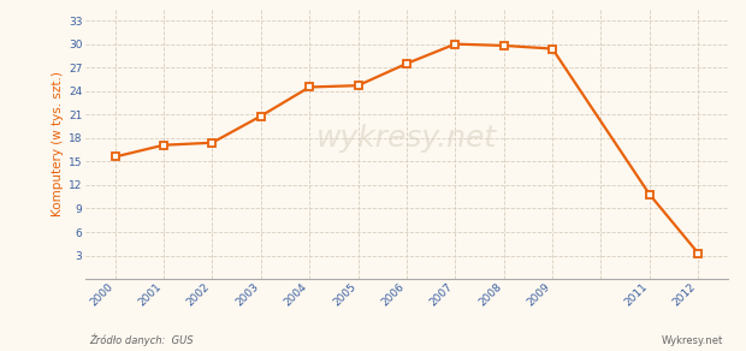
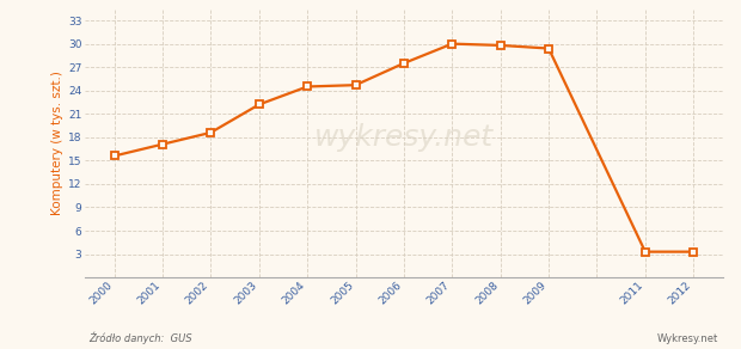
2002: 17.4 -> 18.6
2003: 20.8 -> 22.2
2011: 10.8 -> 3.3
